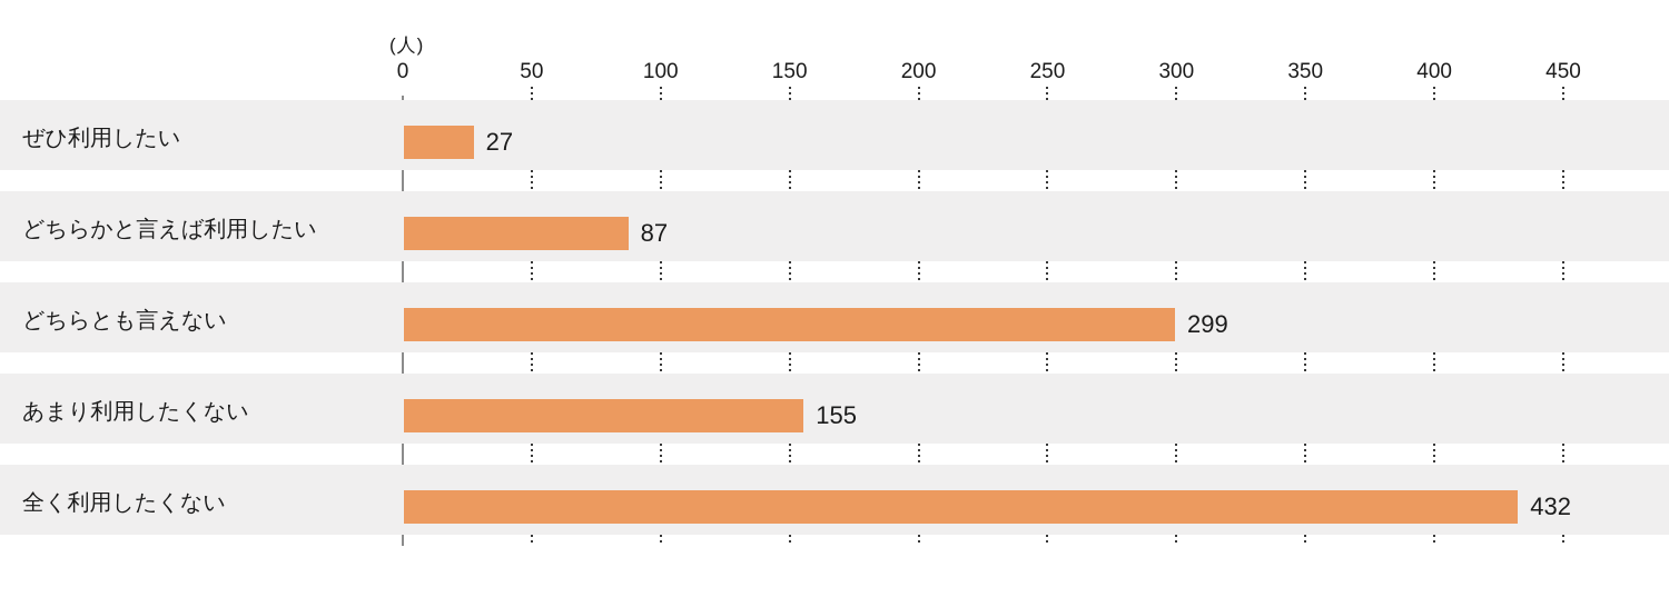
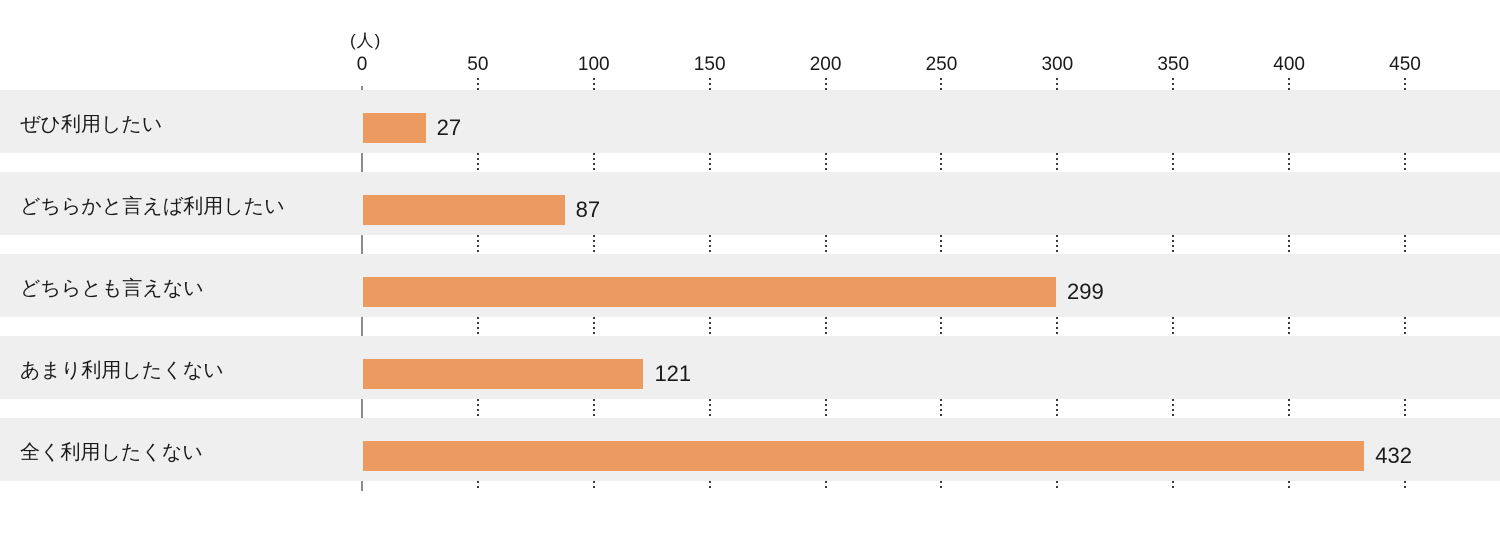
あまり利用したくない: 155 -> 121
